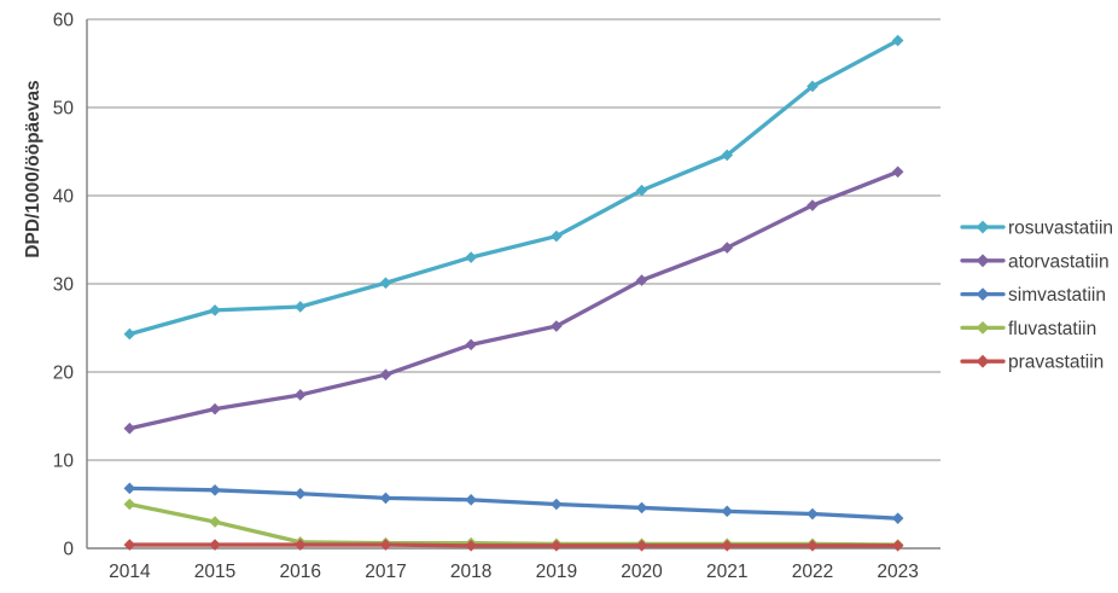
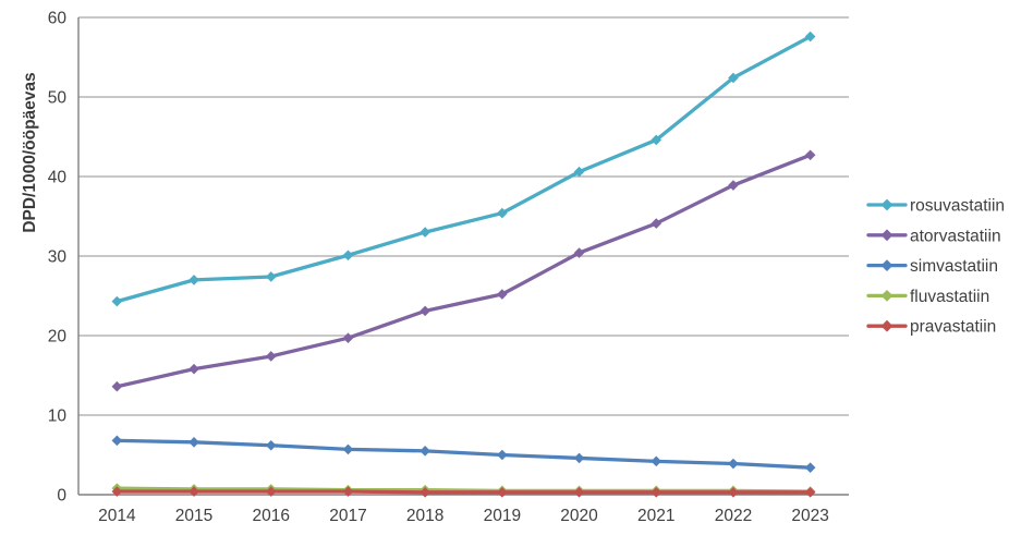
fluvastatiin/2014: 5 -> 1
fluvastatiin/2015: 3 -> 1
